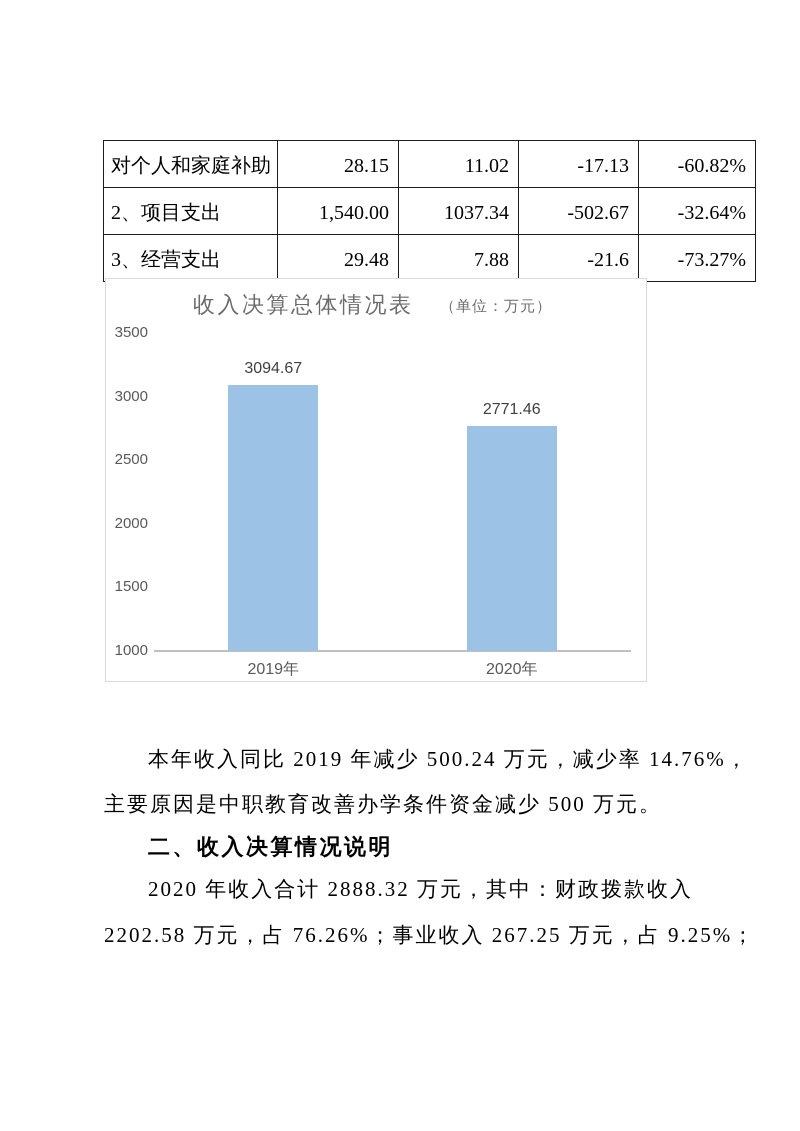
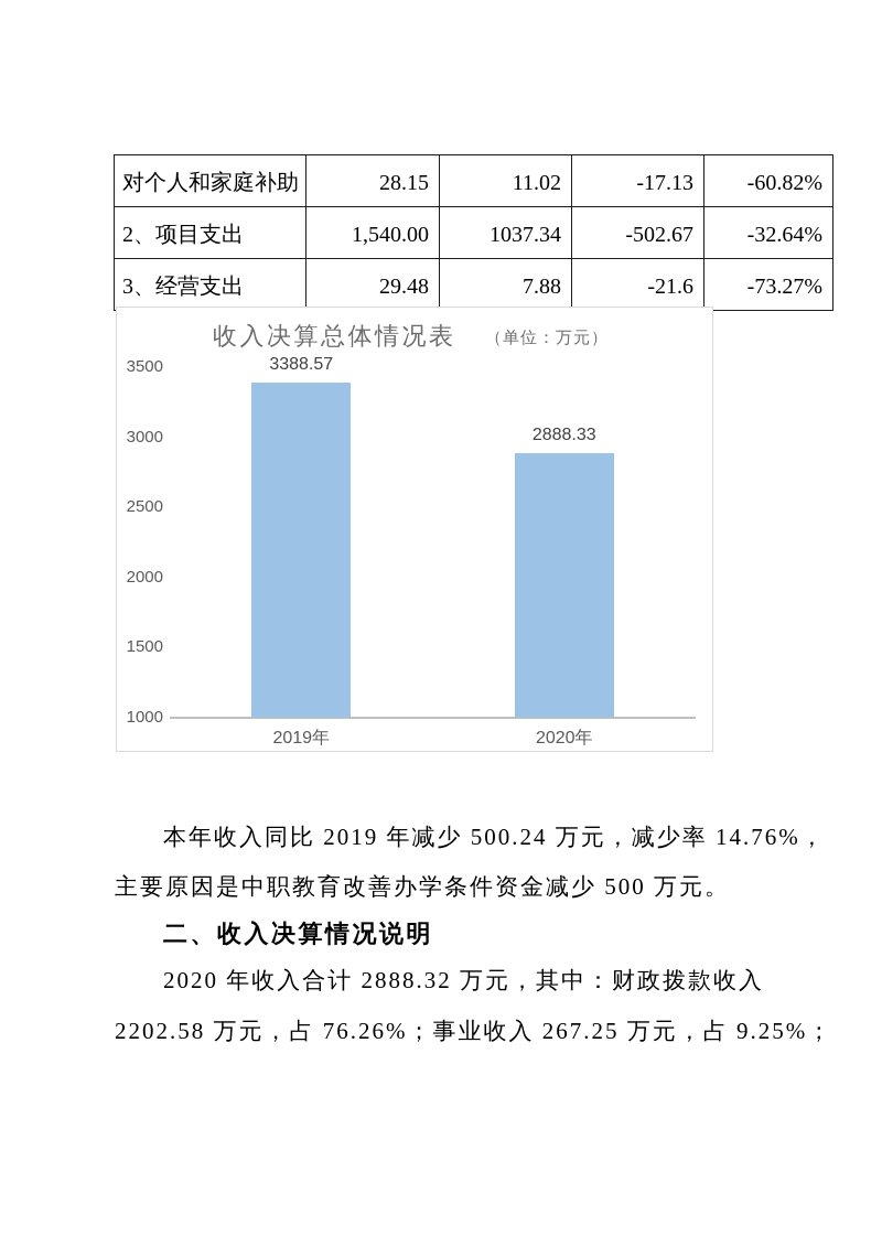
2019年: 3094.67 -> 3388.57
2020年: 2771.46 -> 2888.33
